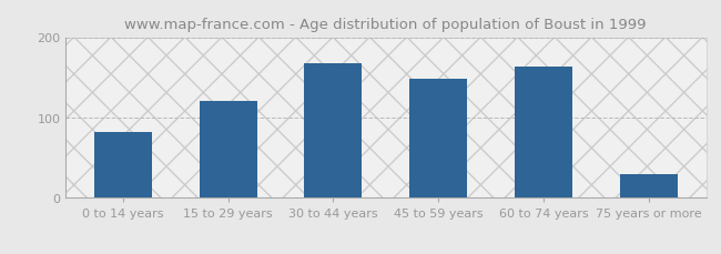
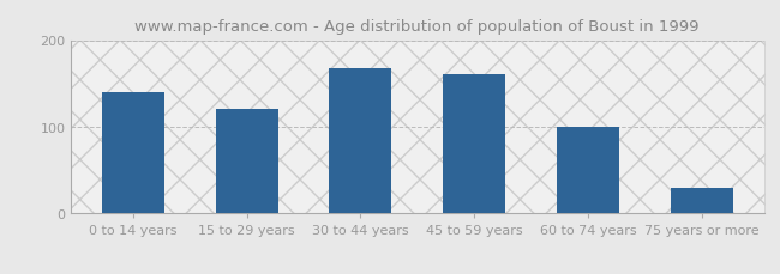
0 to 14 years: 82 -> 140
45 to 59 years: 148 -> 160
60 to 74 years: 164 -> 100
